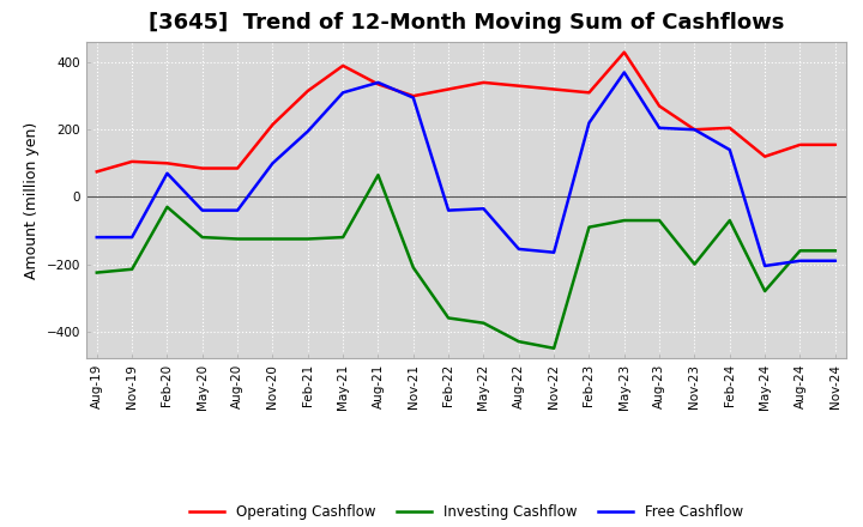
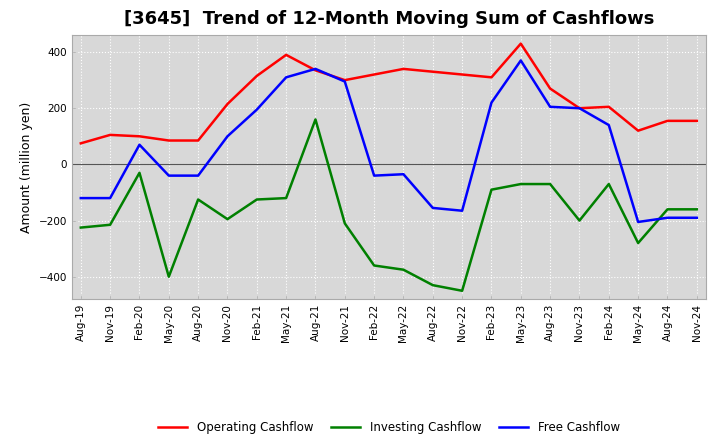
Investing Cashflow/May-20: -120 -> -400
Investing Cashflow/Nov-20: -125 -> -195
Investing Cashflow/Aug-21: 65 -> 160
